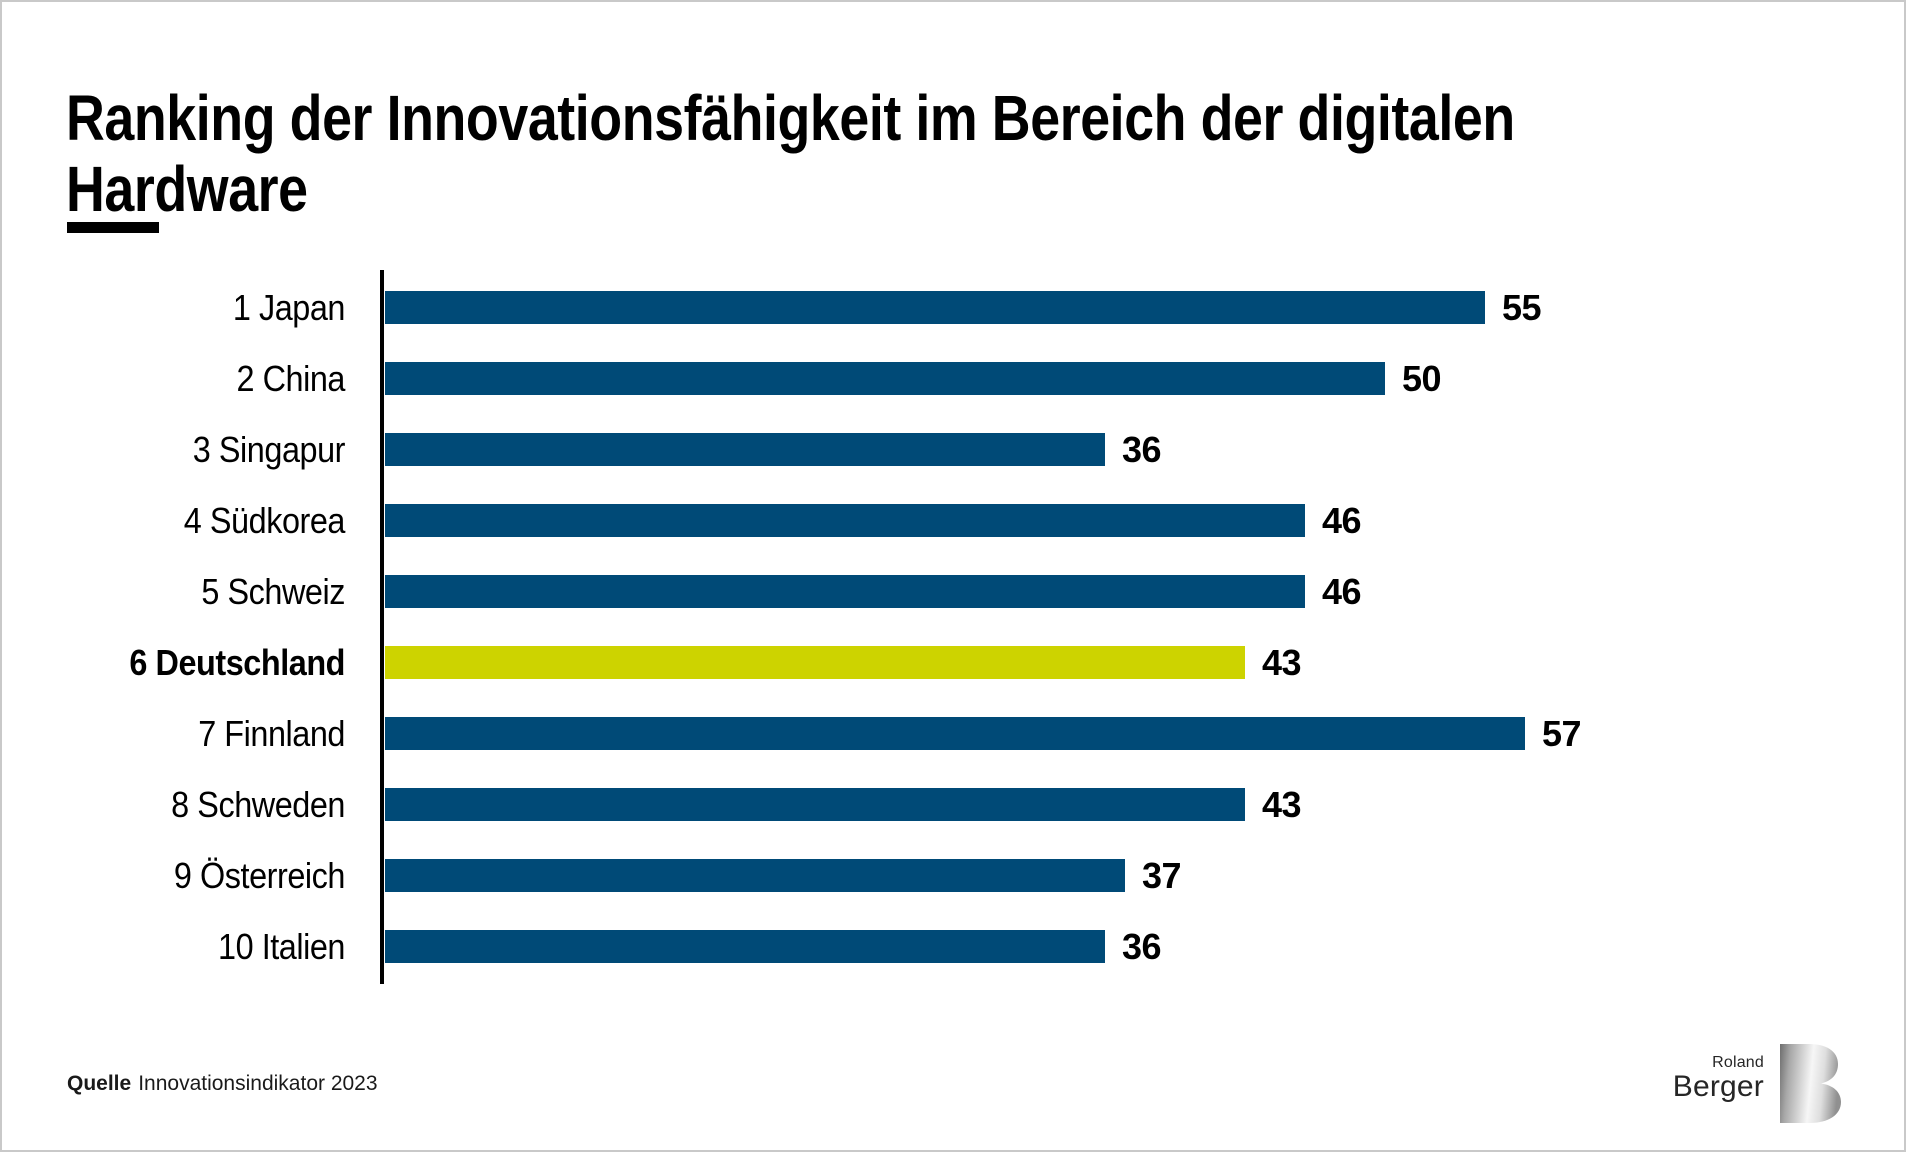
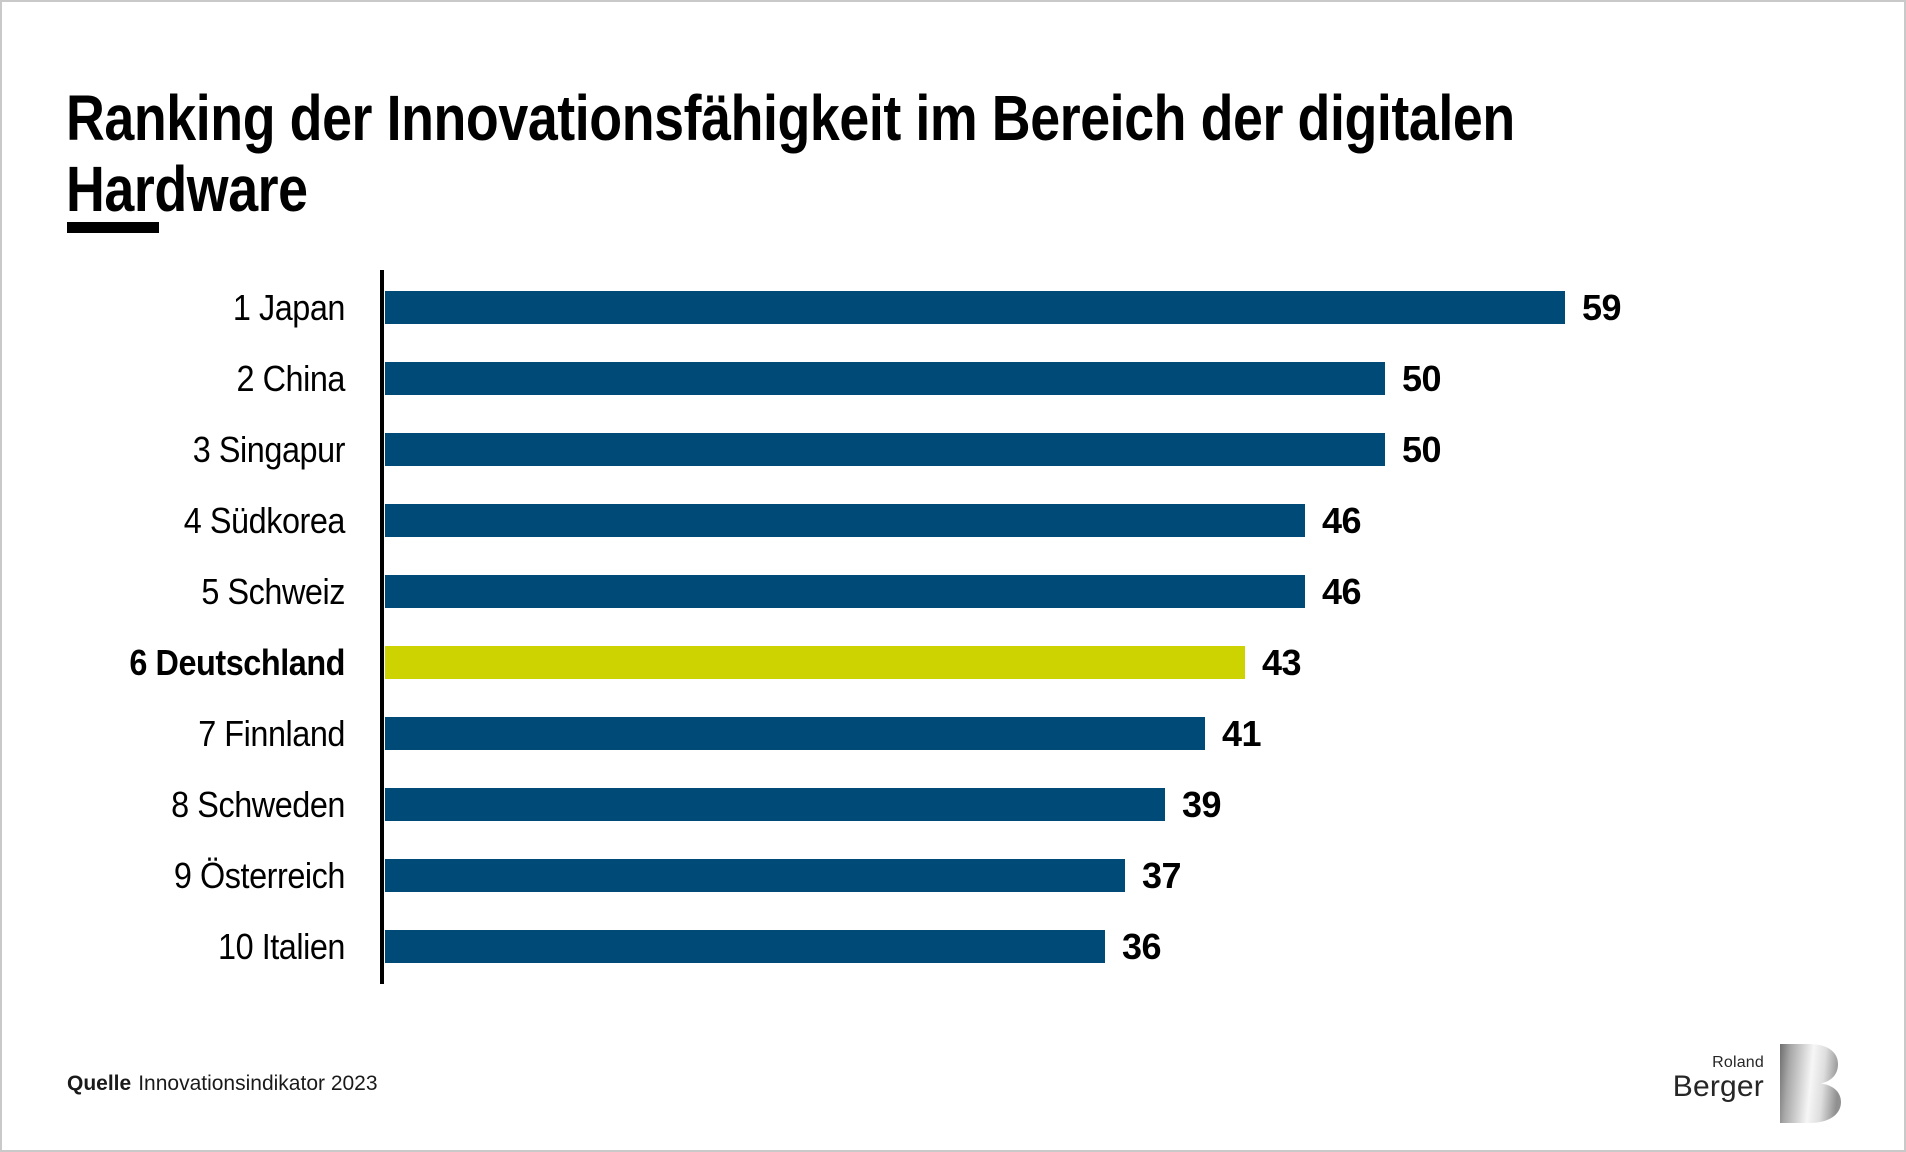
1 Japan: 55 -> 59
3 Singapur: 36 -> 50
7 Finnland: 57 -> 41
8 Schweden: 43 -> 39
